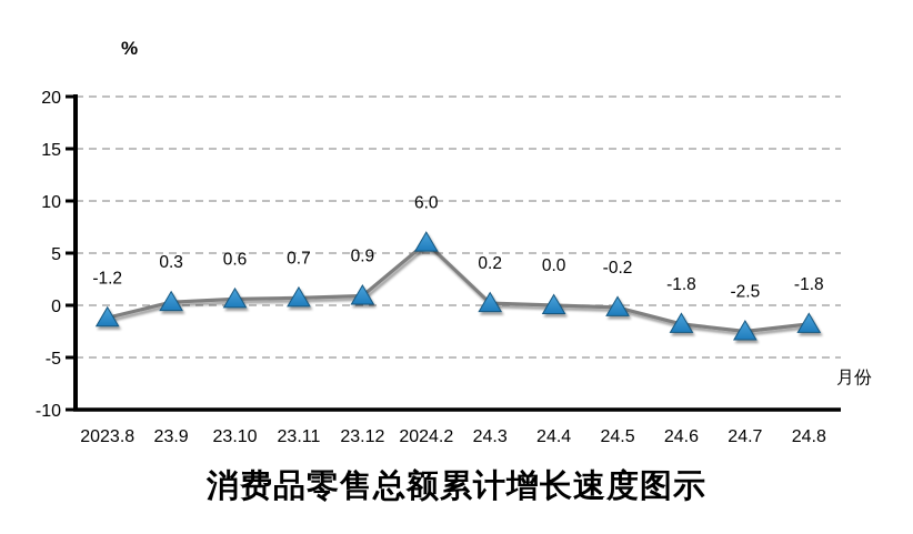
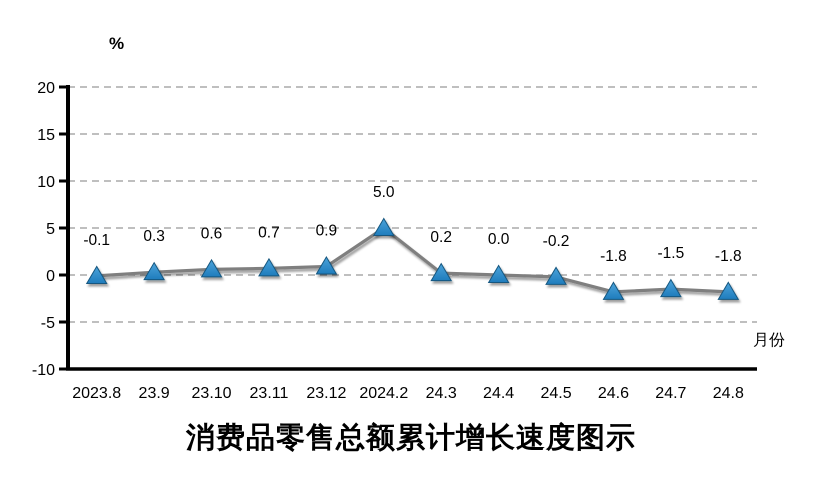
2023.8: -1.2 -> -0.1
2024.2: 6.0 -> 5.0
24.7: -2.5 -> -1.5
